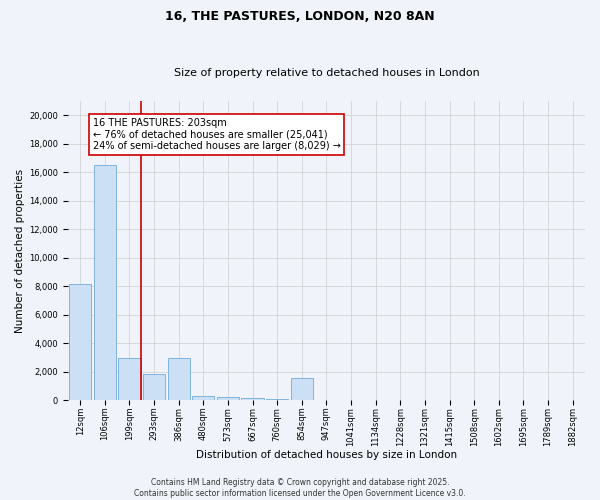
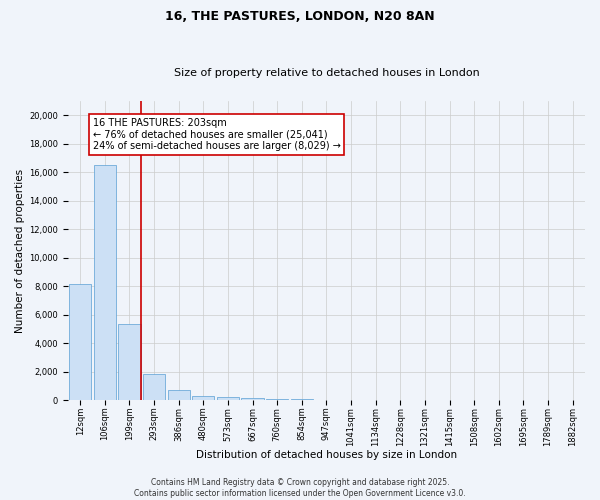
199sqm: 3,000 -> 5,400
386sqm: 3,000 -> 700
854sqm: 1,600 -> 100
